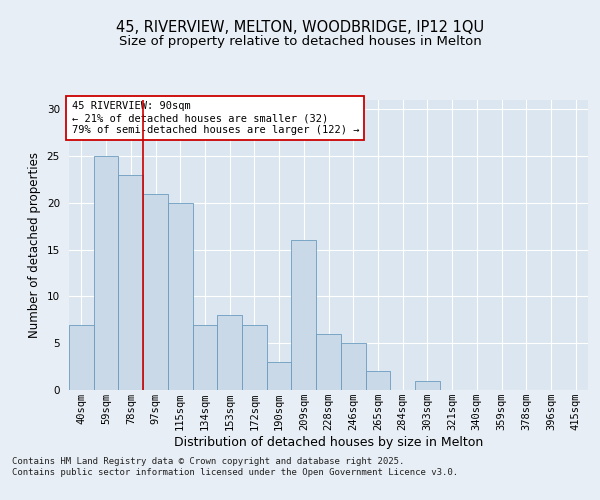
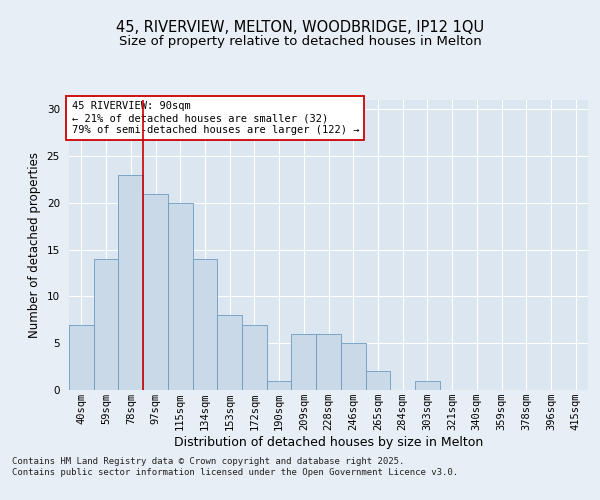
59sqm: 25 -> 14
134sqm: 7 -> 14
190sqm: 3 -> 1
209sqm: 16 -> 6
